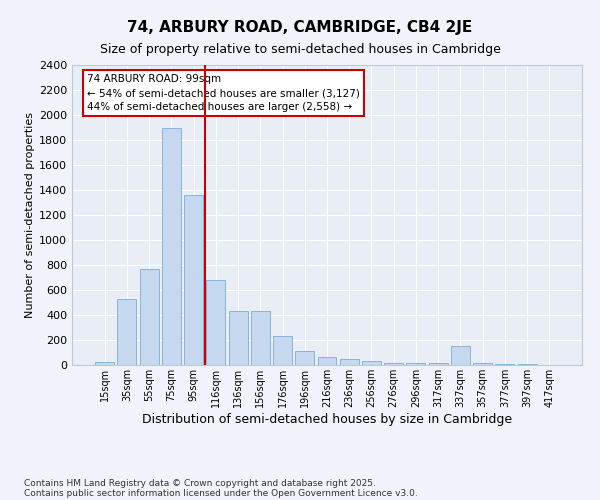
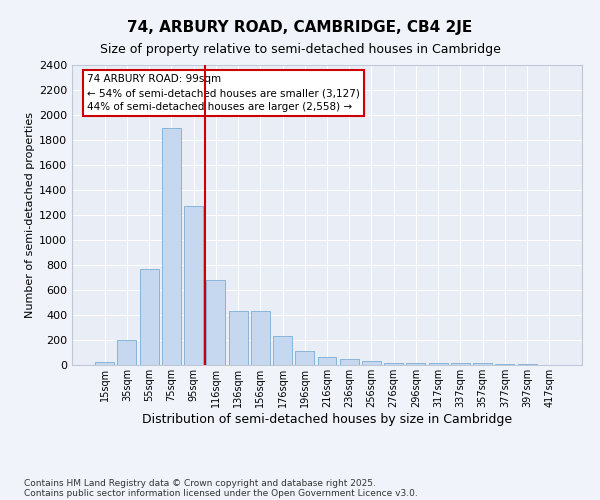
35sqm: 530 -> 200
95sqm: 1360 -> 1270
337sqm: 150 -> 20
